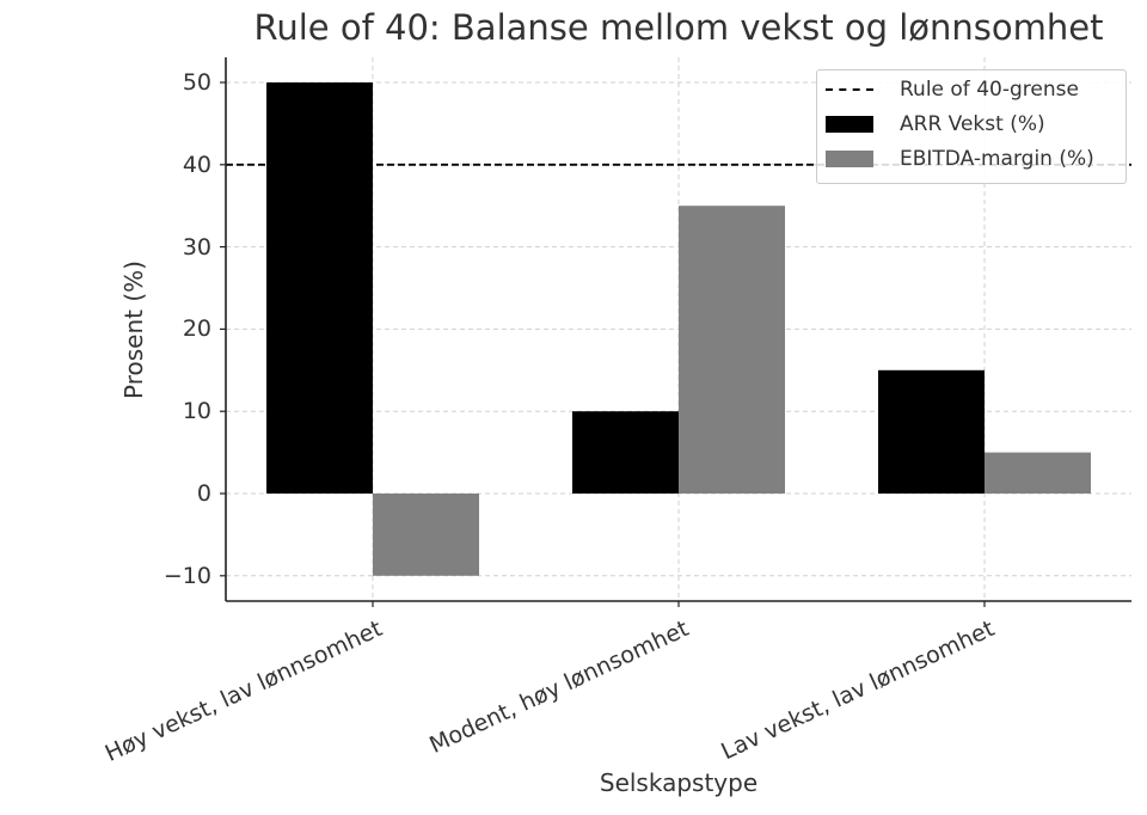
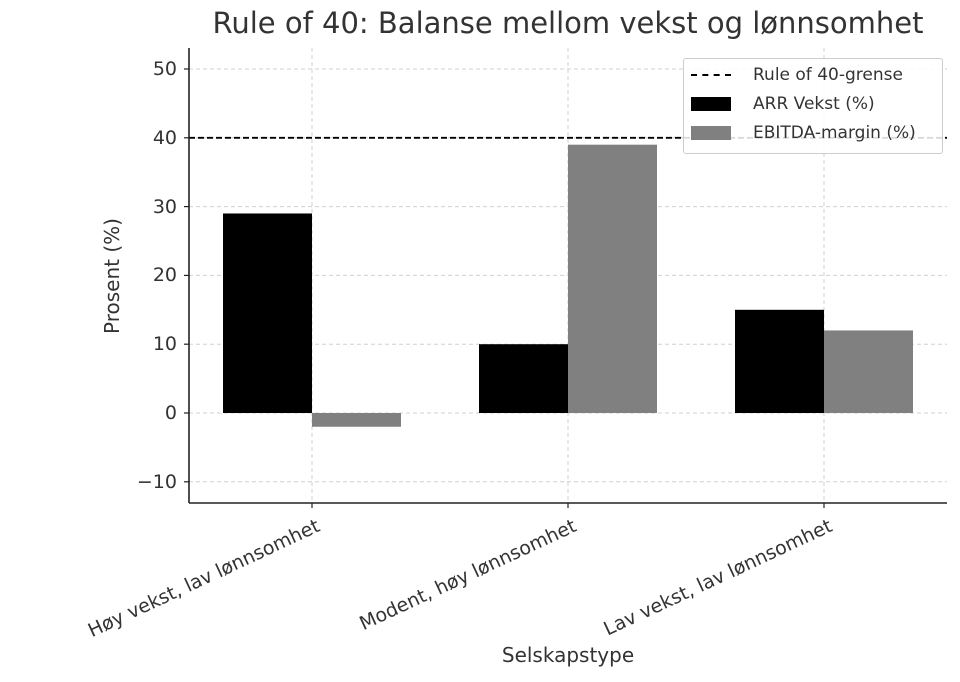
ARR Vekst (%)/Høy vekst, lav lønnsomhet: 50 -> 29
EBITDA-margin (%)/Høy vekst, lav lønnsomhet: -10 -> -2
EBITDA-margin (%)/Modent, høy lønnsomhet: 35 -> 39
EBITDA-margin (%)/Lav vekst, lav lønnsomhet: 5 -> 12
